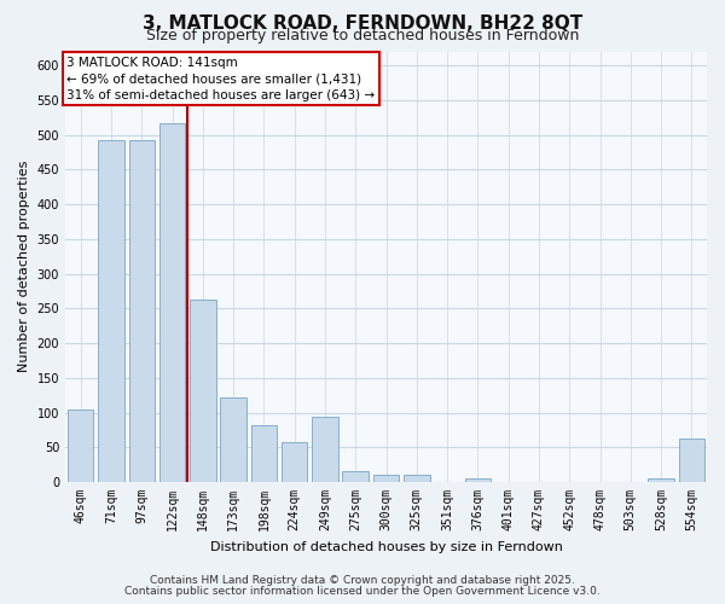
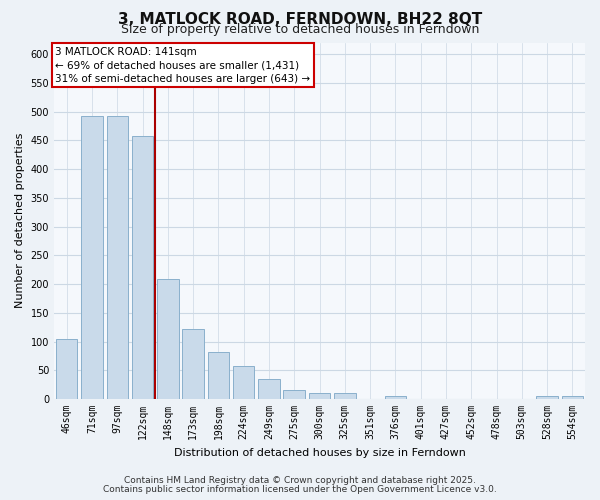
122sqm: 516 -> 458
148sqm: 262 -> 208
249sqm: 94 -> 35
554sqm: 62 -> 5
